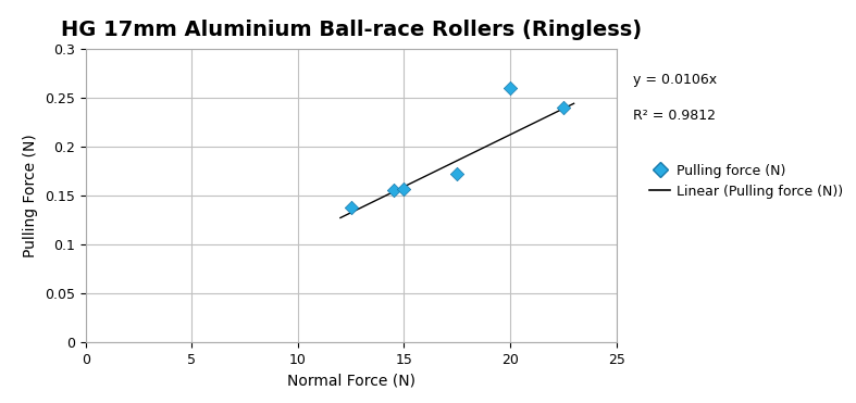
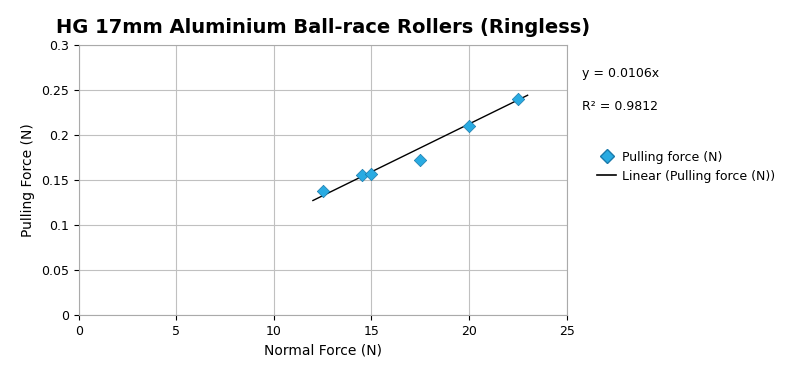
20: 0.260 -> 0.210
